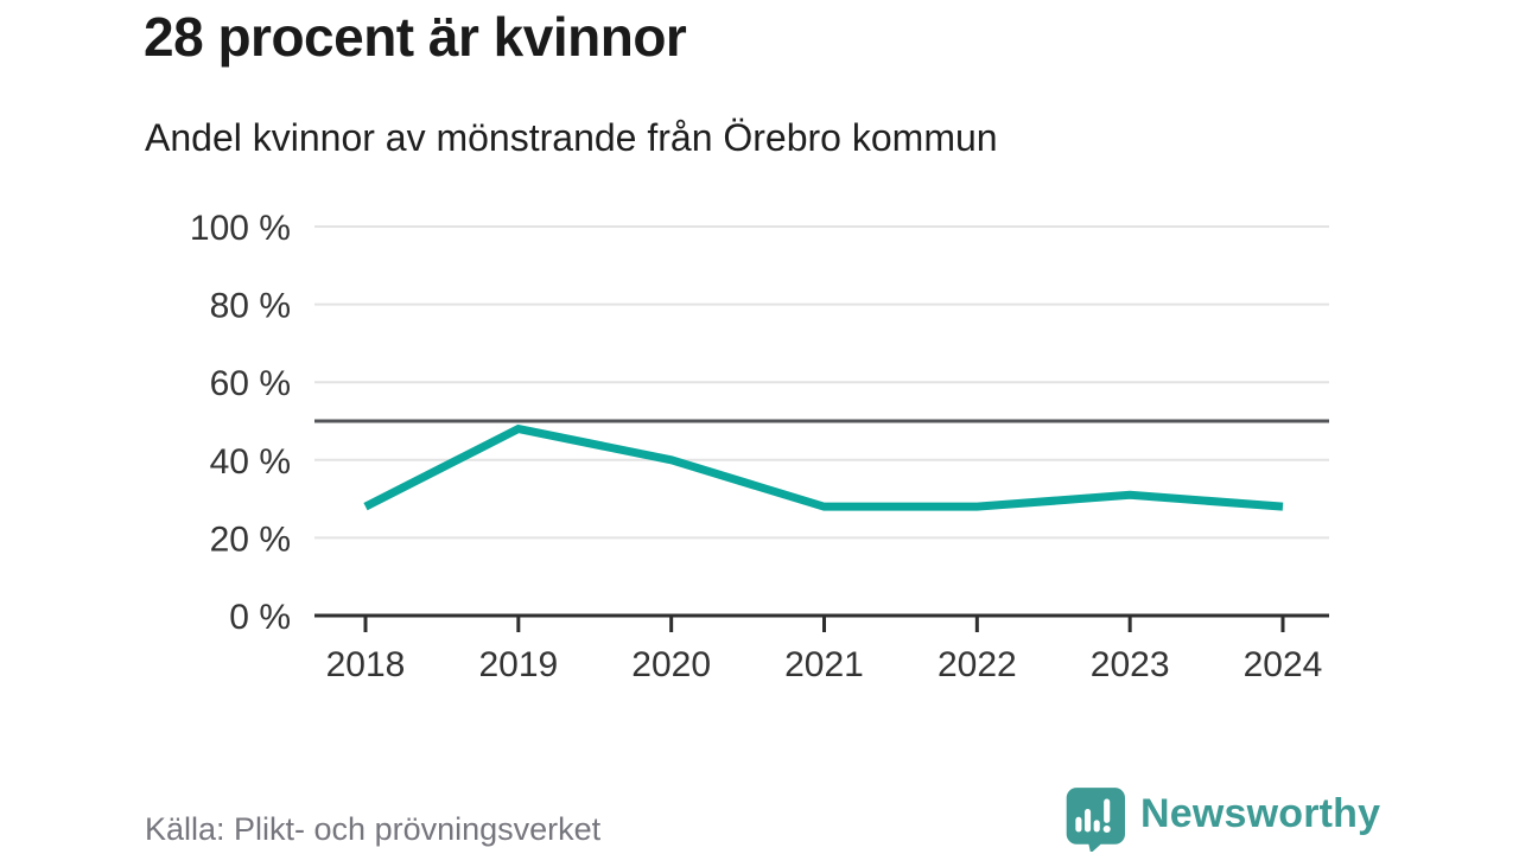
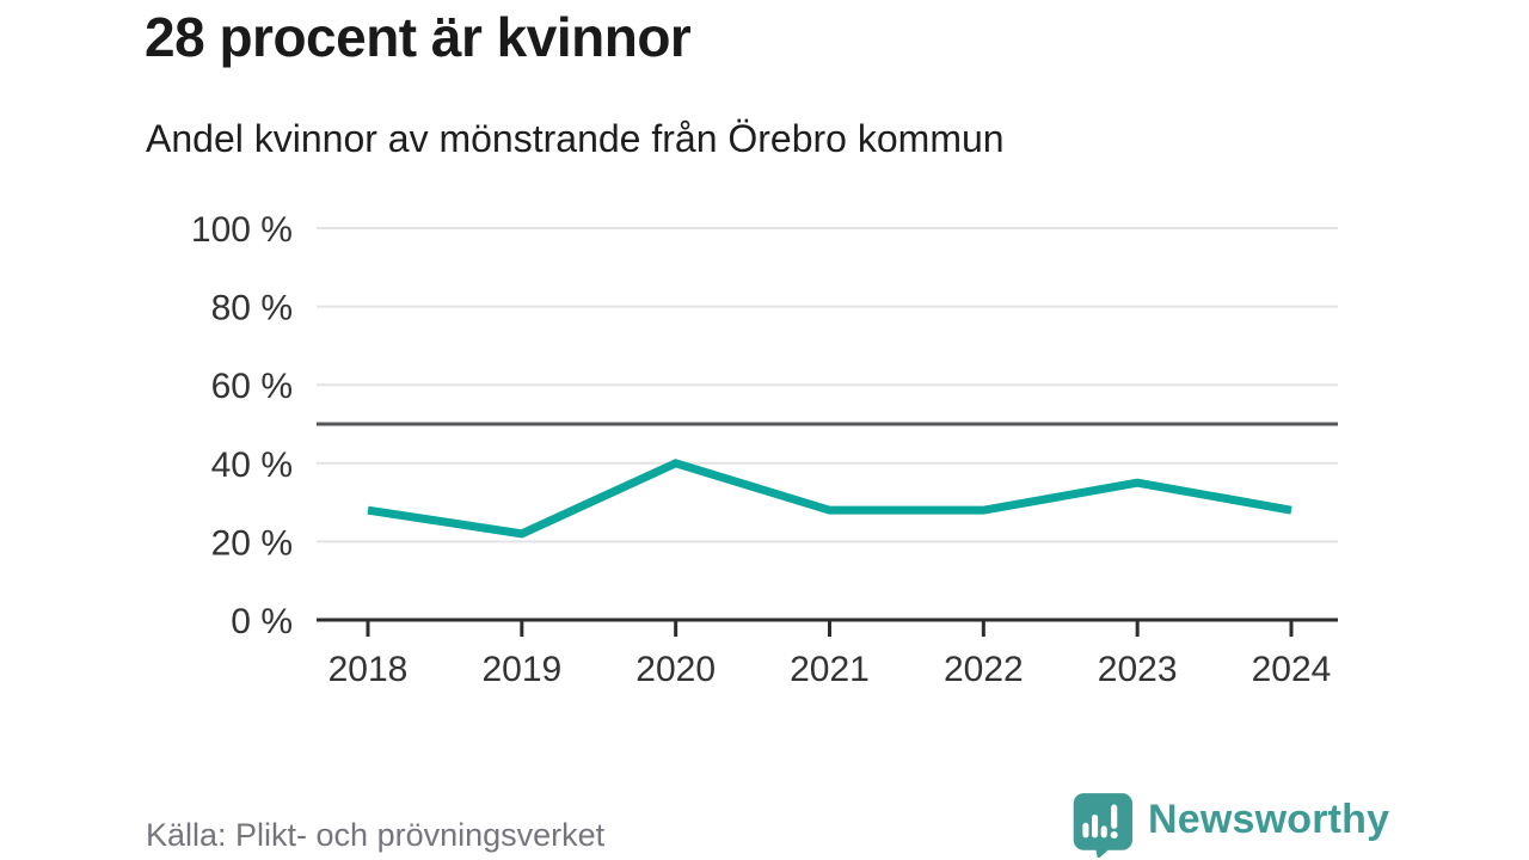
2019: 48% -> 22%
2023: 31% -> 35%
